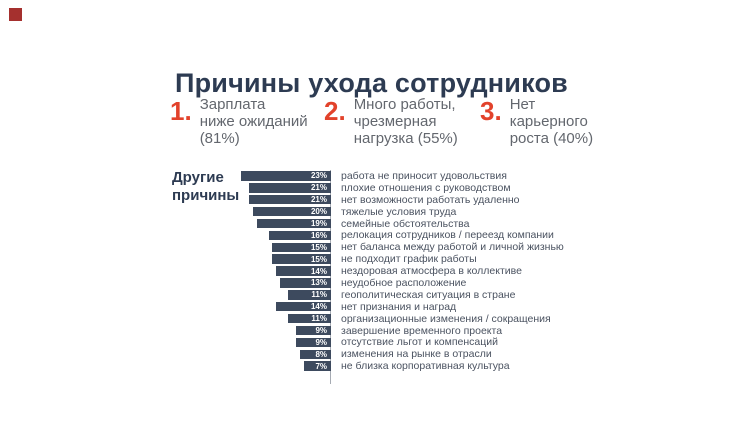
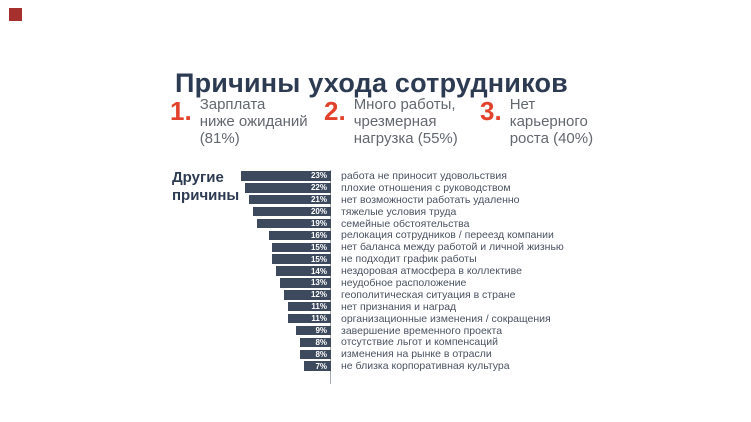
плохие отношения с руководством: 21% -> 22%
геополитическая ситуация в стране: 11% -> 12%
нет признания и наград: 14% -> 11%
отсутствие льгот и компенсаций: 9% -> 8%
